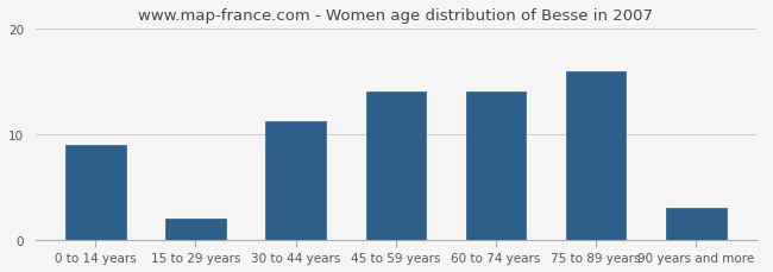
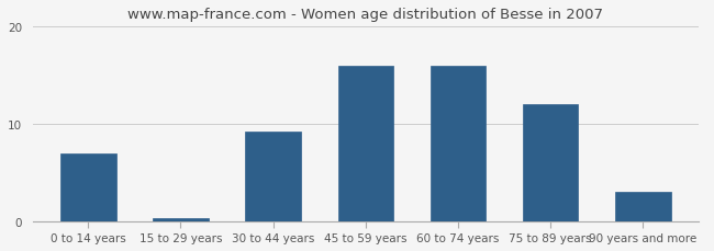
0 to 14 years: 9.0 -> 7.0
15 to 29 years: 2.0 -> 0.3
30 to 44 years: 11.2 -> 9.2
45 to 59 years: 14.0 -> 16.0
60 to 74 years: 14.0 -> 16.0
75 to 89 years: 16.0 -> 12.0
